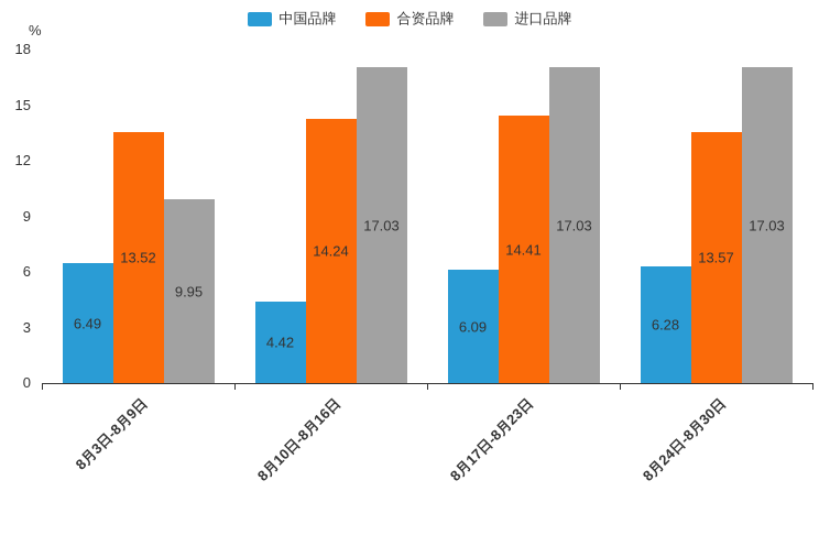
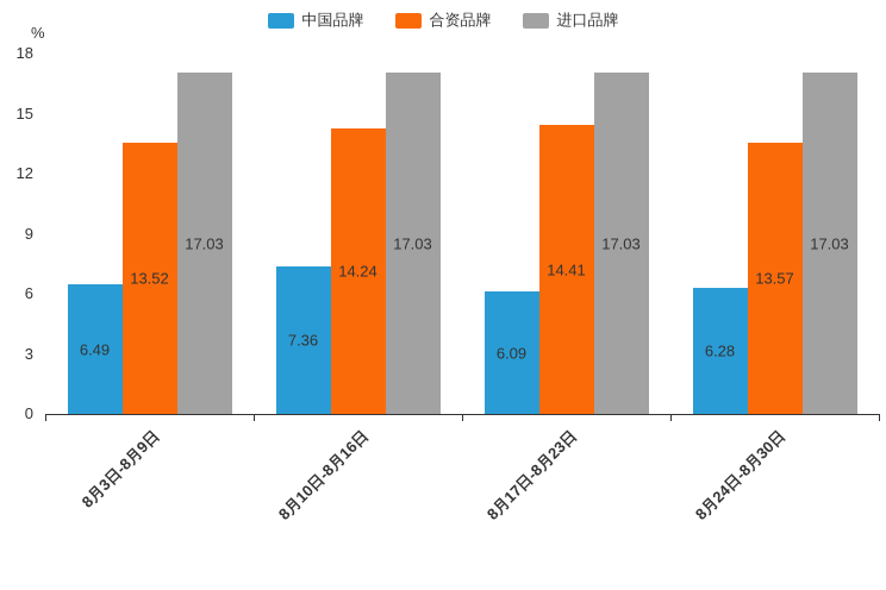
进口品牌/8月3日-8月9日: 9.95 -> 17.03
中国品牌/8月10日-8月16日: 4.42 -> 7.36
